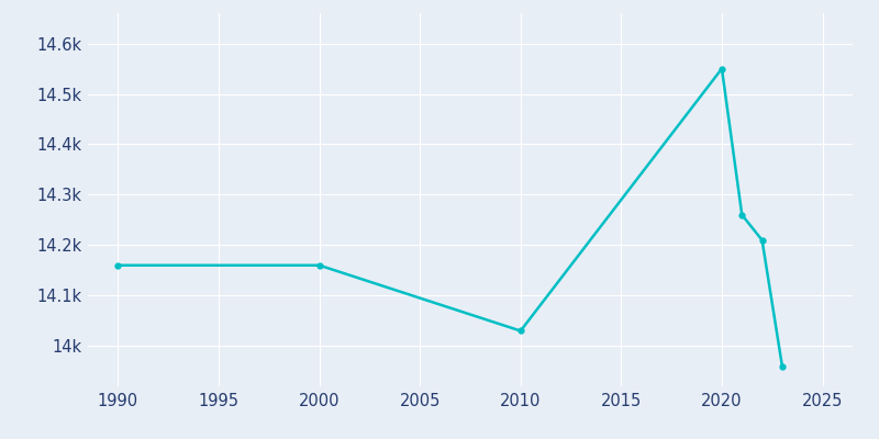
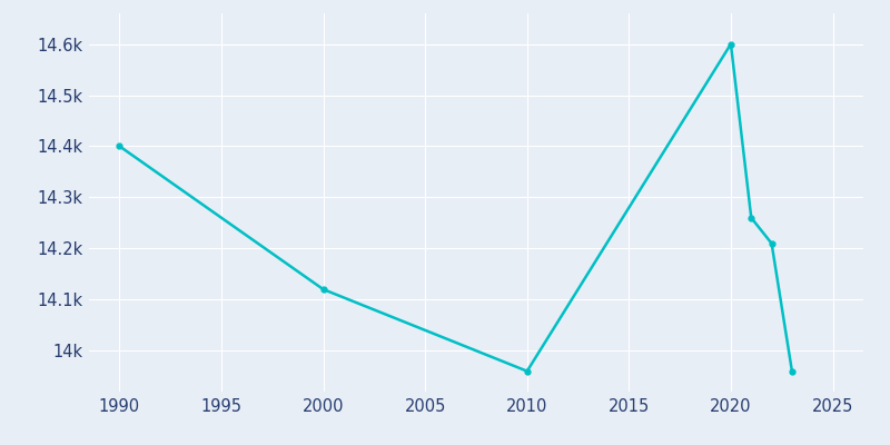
1990: 14.16k -> 14.40k
2000: 14.16k -> 14.12k
2010: 14.03k -> 13.96k
2020: 14.55k -> 14.60k
